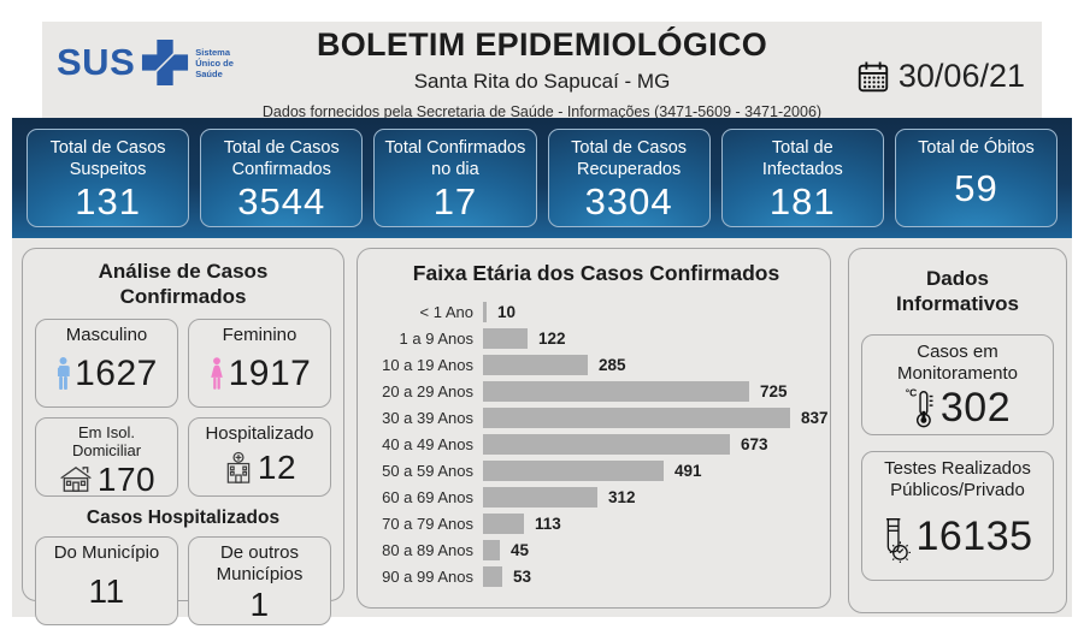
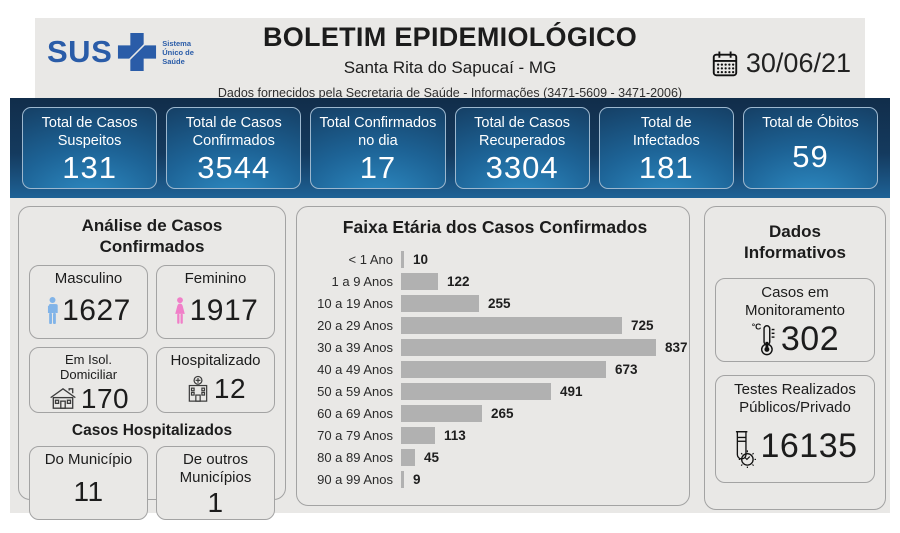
10 a 19 Anos: 285 -> 255
60 a 69 Anos: 312 -> 265
90 a 99 Anos: 53 -> 9
